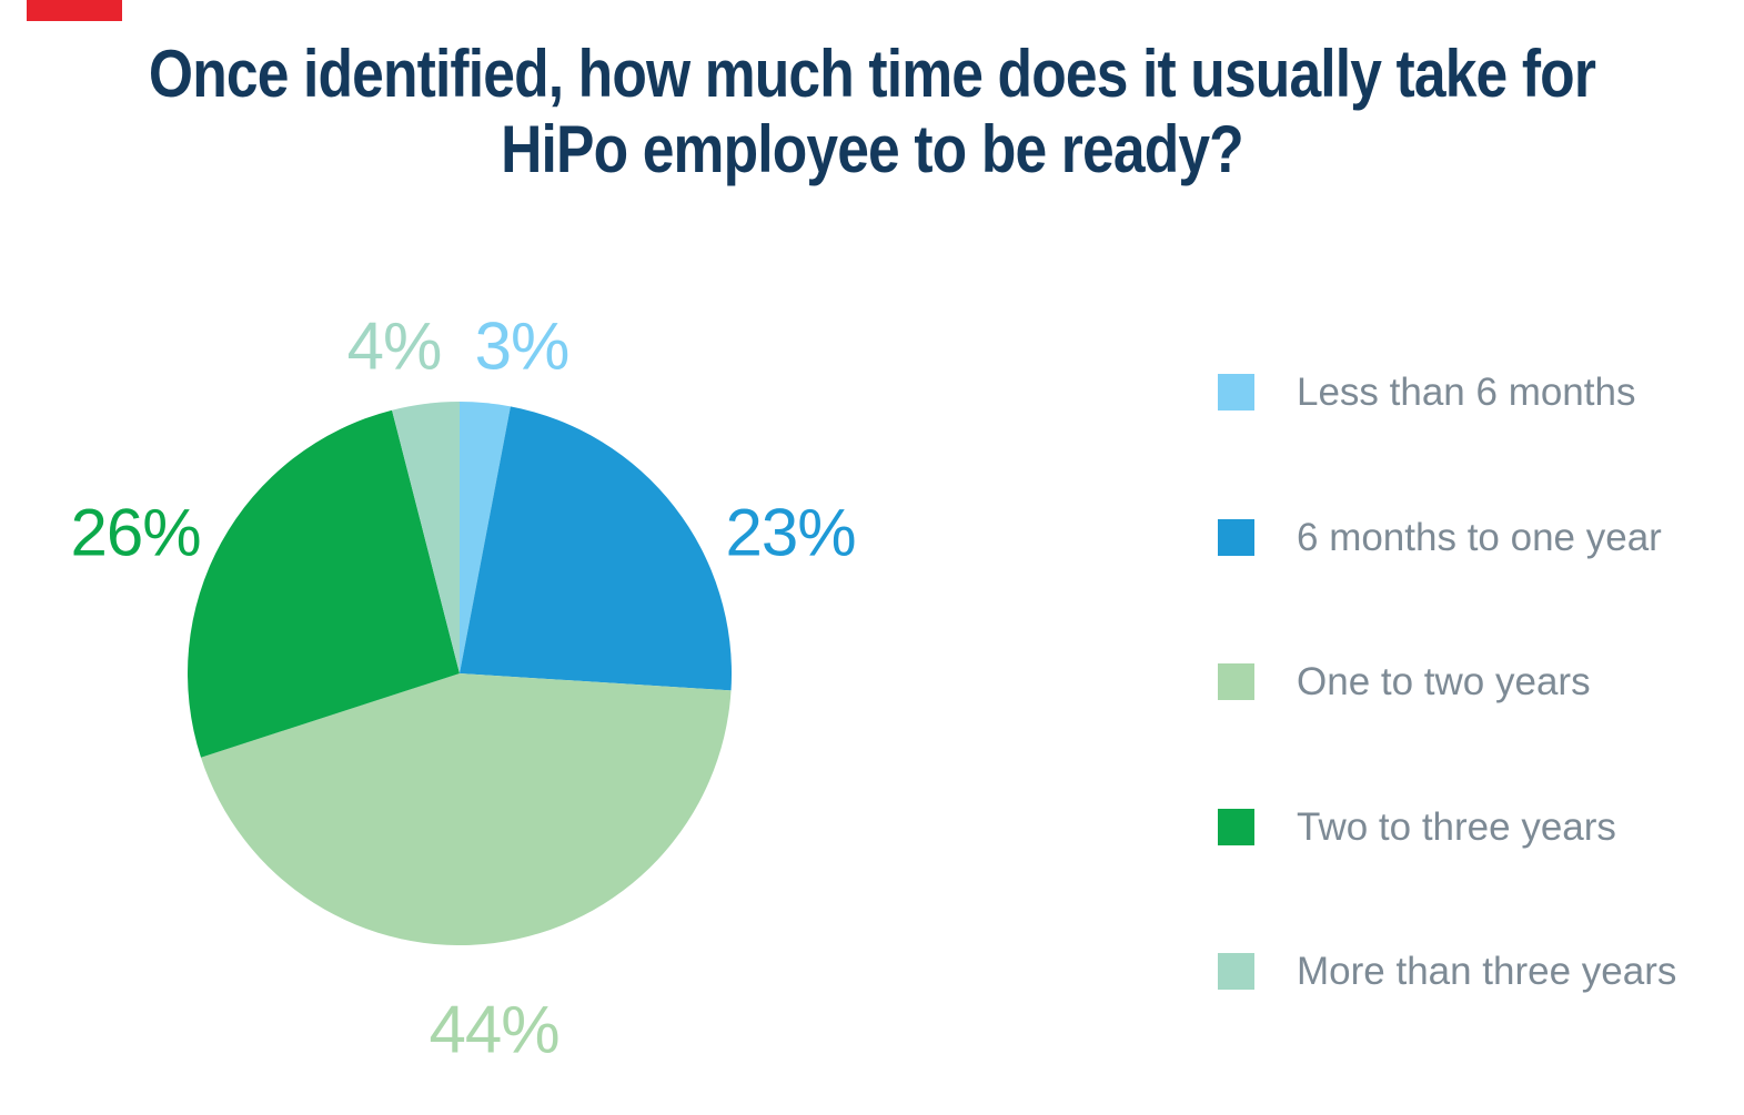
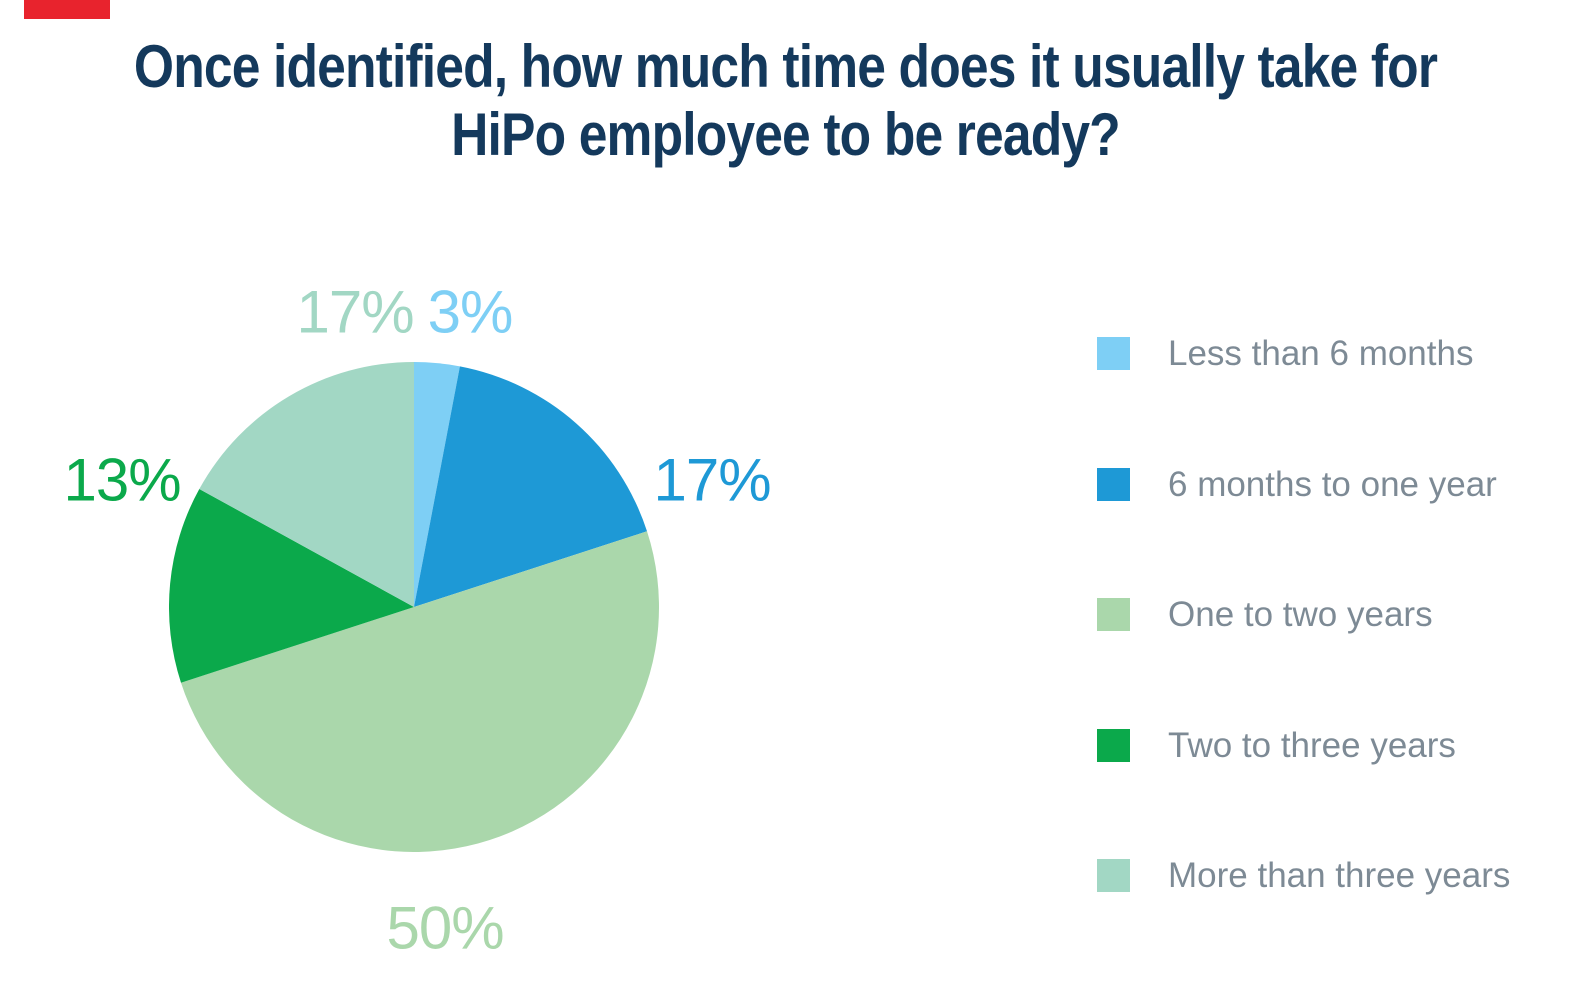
6 months to one year: 23% -> 17%
One to two years: 44% -> 50%
Two to three years: 26% -> 13%
More than three years: 4% -> 17%
